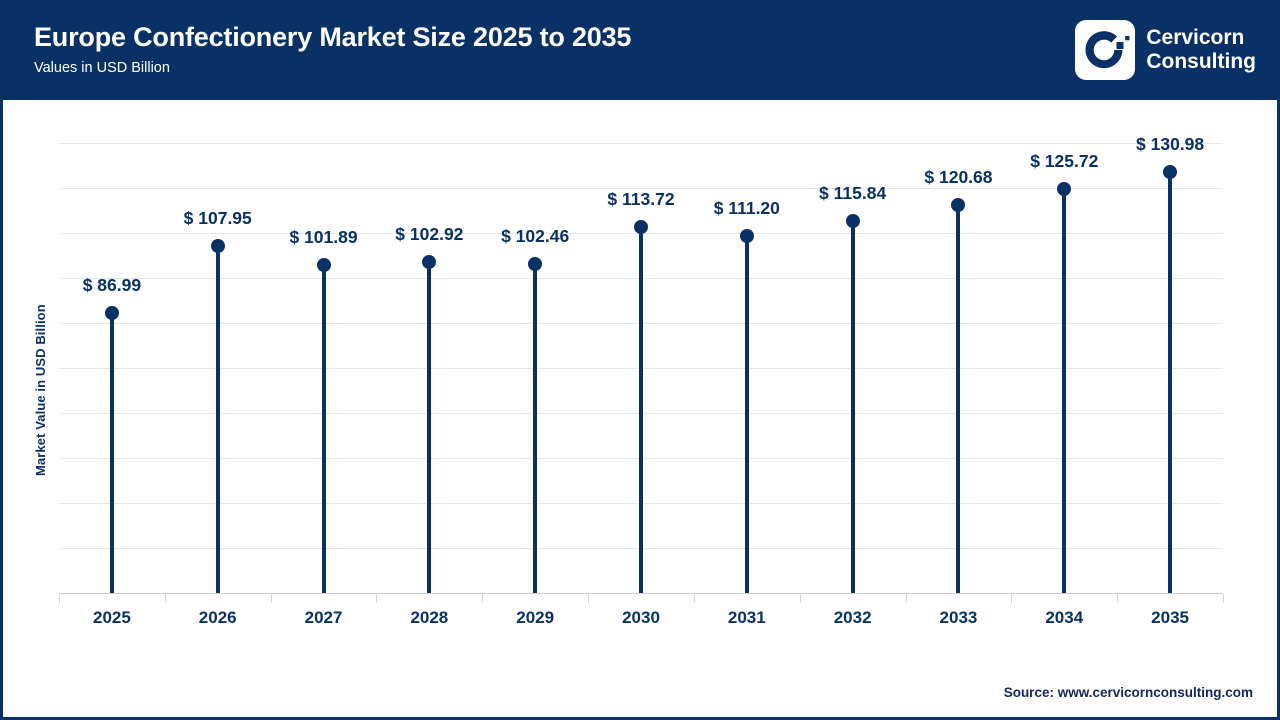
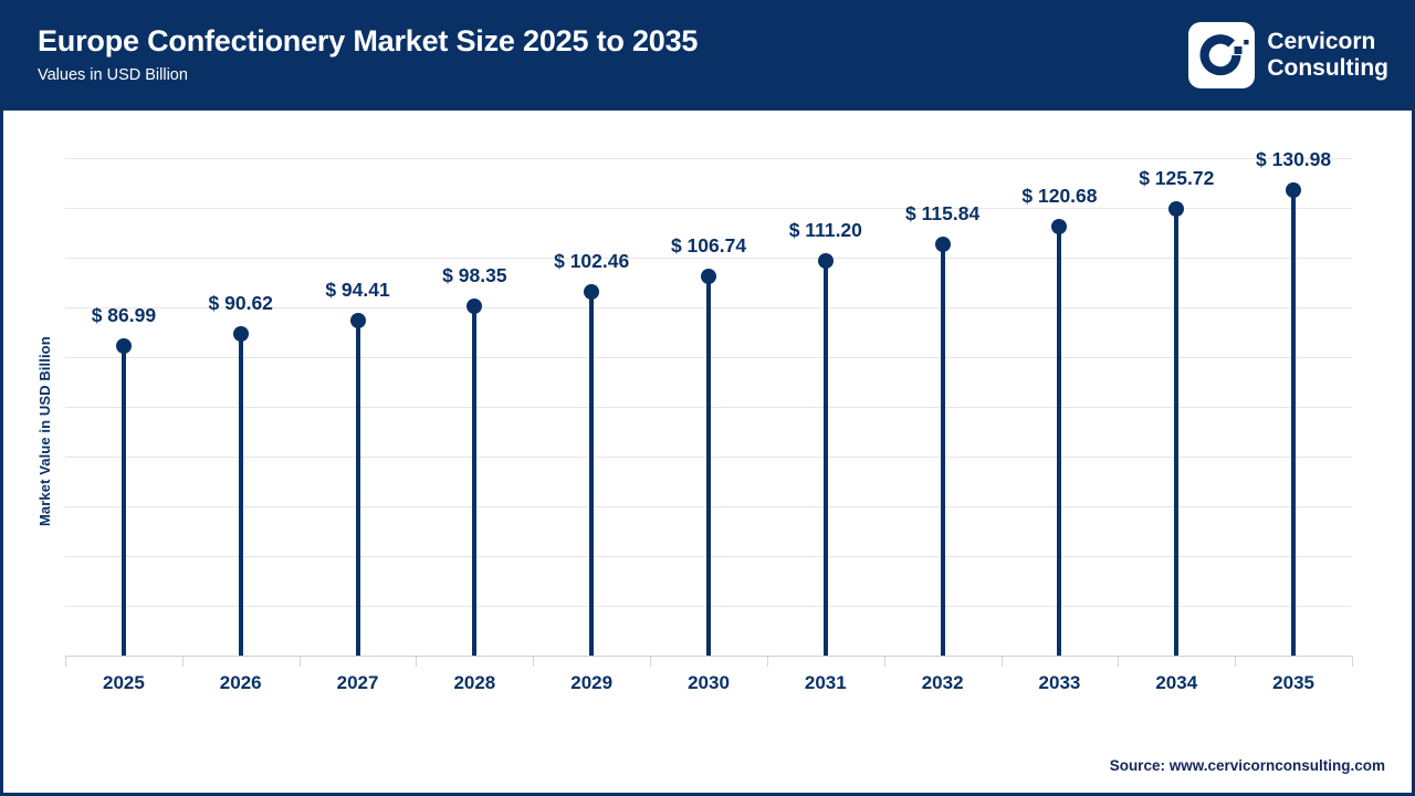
2026: 107.95 -> 90.62
2027: 101.89 -> 94.41
2028: 102.92 -> 98.35
2030: 113.72 -> 106.74
